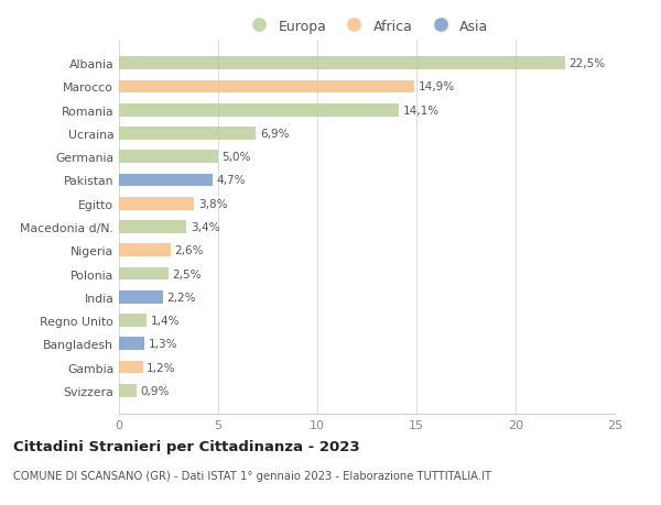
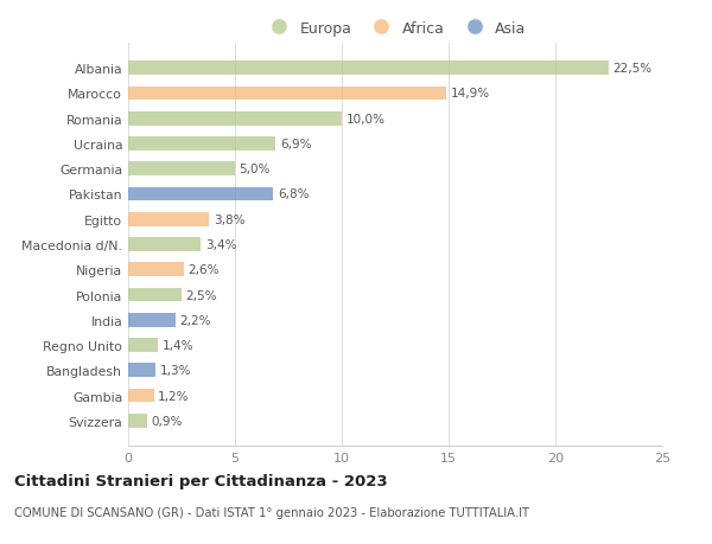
Romania: 14,1% -> 10,0%
Pakistan: 4,7% -> 6,8%
